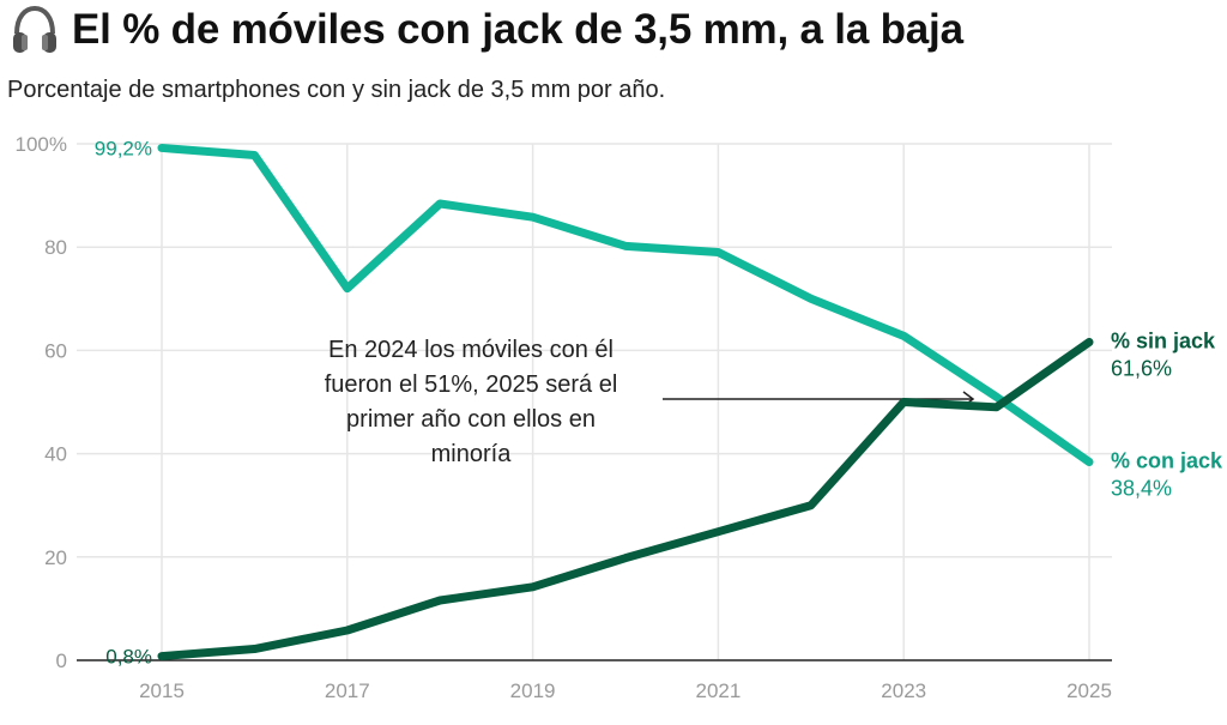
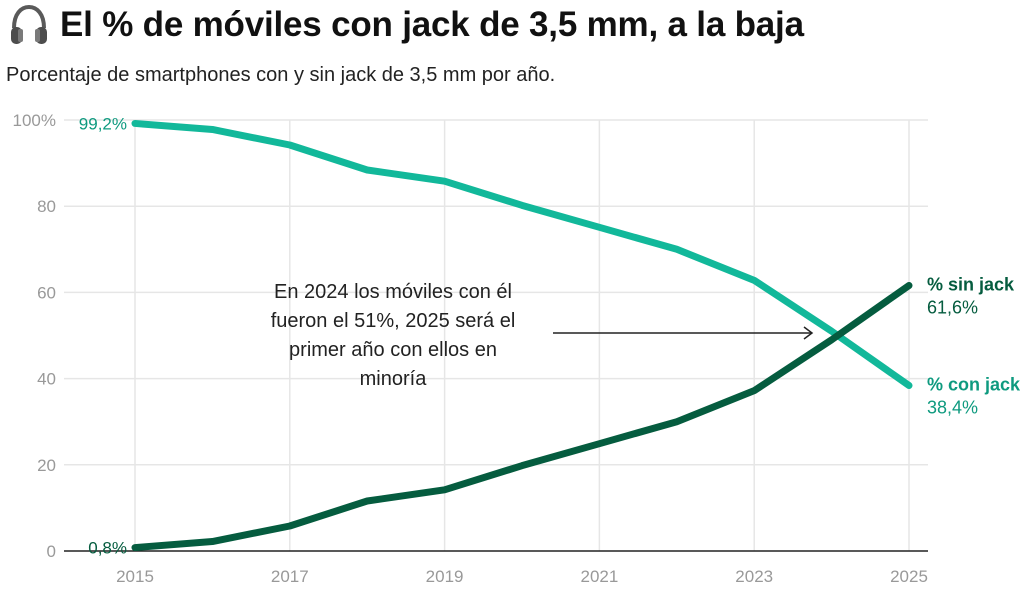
% con jack/2017: 72% -> 94%
% con jack/2021: 79% -> 75%
% sin jack/2023: 50% -> 37%
